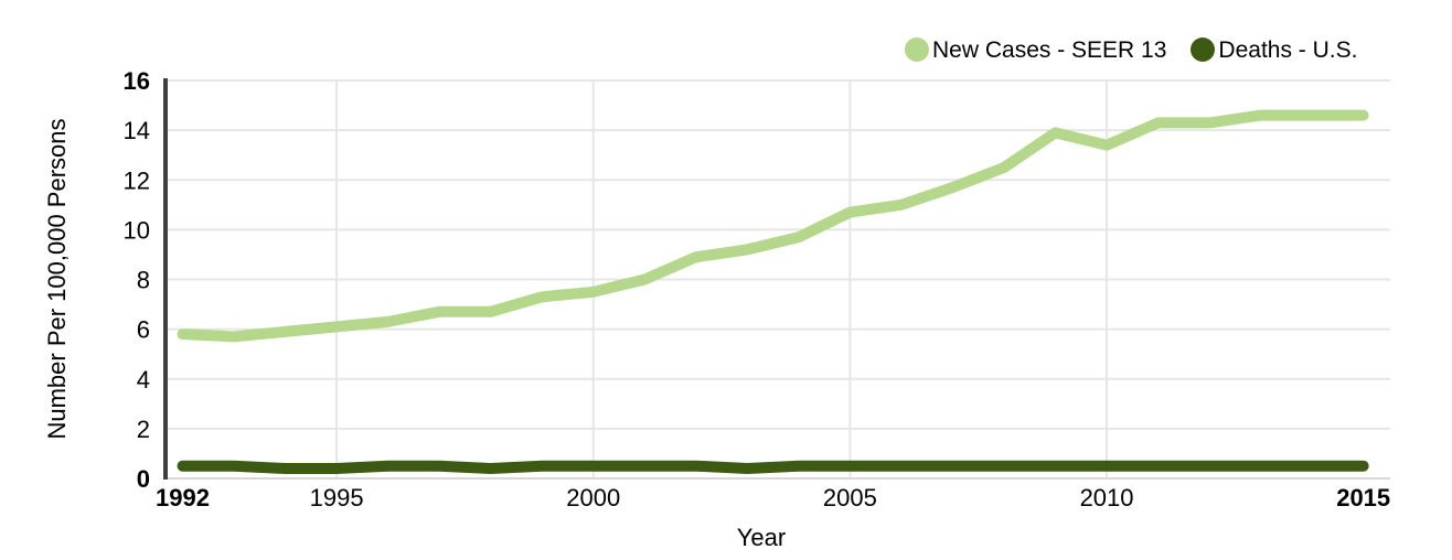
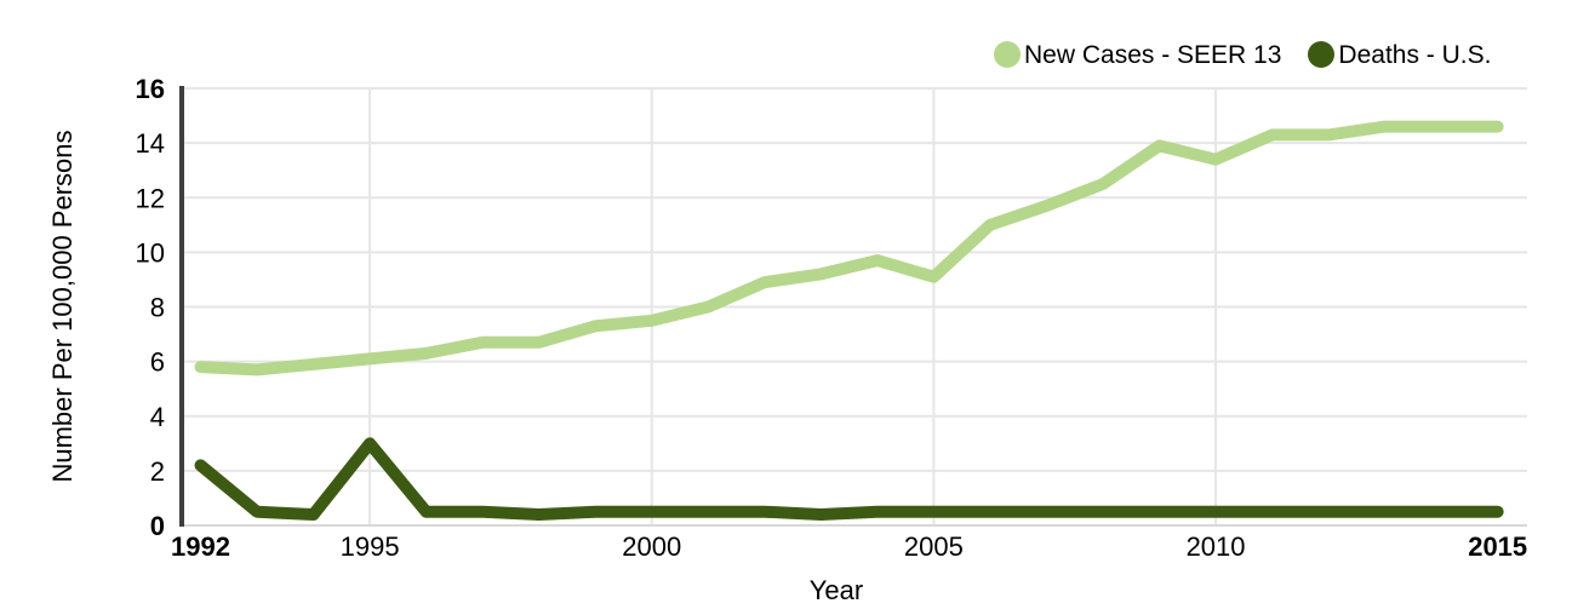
Deaths - U.S./1992: 0.5 -> 2.2
Deaths - U.S./1995: 0.4 -> 3.0
New Cases - SEER 13/2005: 10.7 -> 9.1
